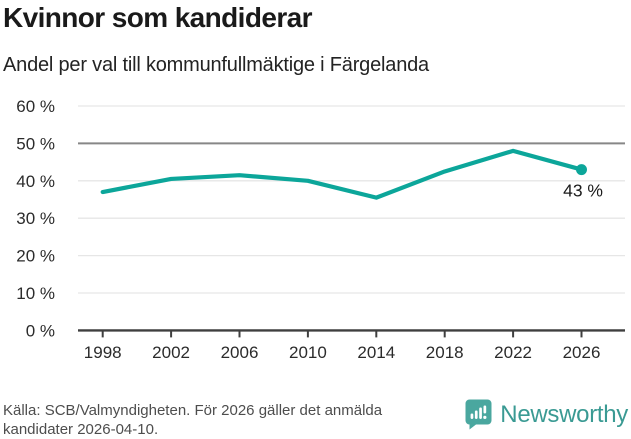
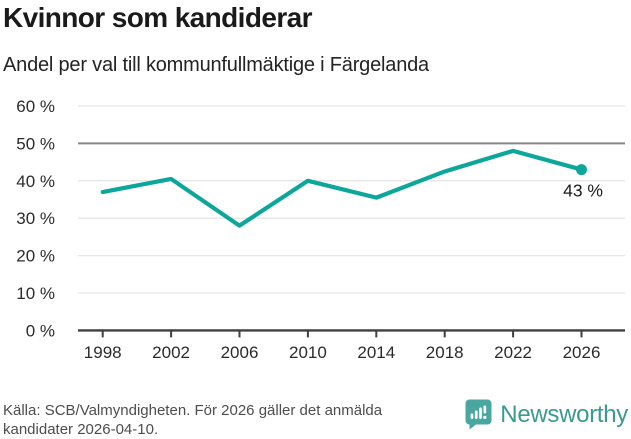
2006: 42% -> 28%
